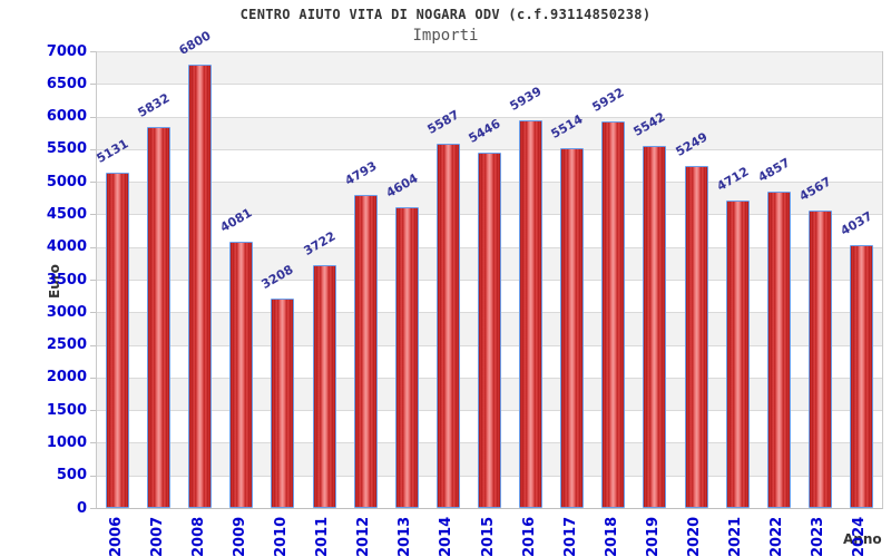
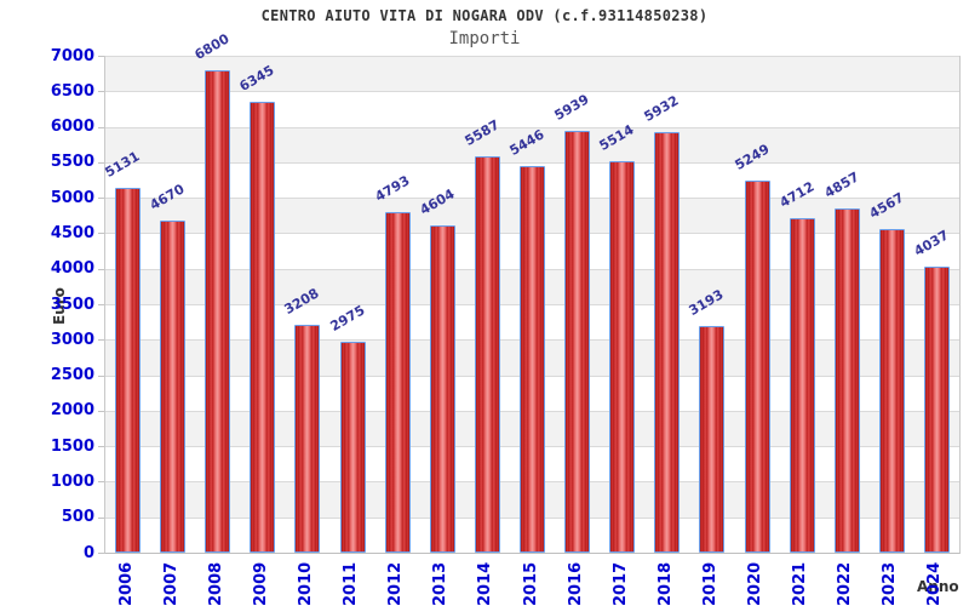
2007: 5832 -> 4670
2009: 4081 -> 6345
2011: 3722 -> 2975
2019: 5542 -> 3193
